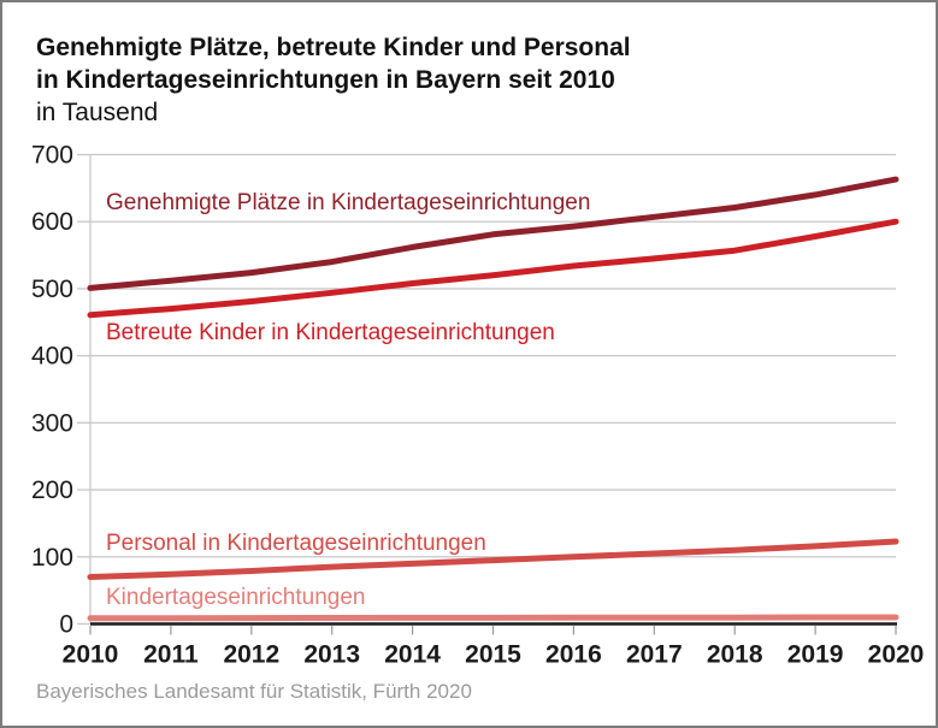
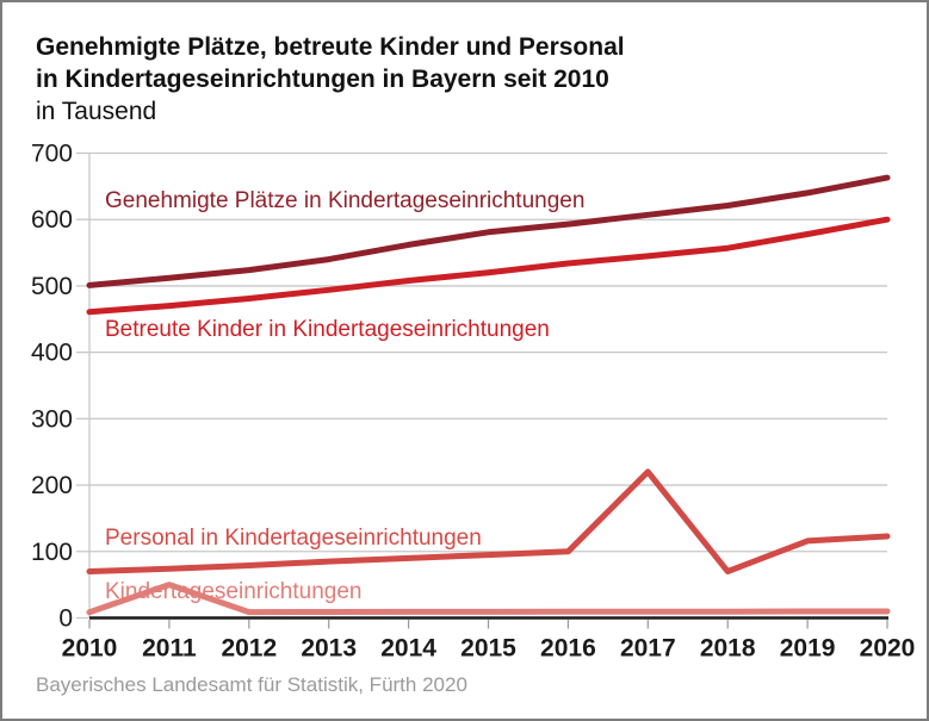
Kindertageseinrichtungen/2011: 10 -> 50
Personal in Kindertageseinrichtungen/2017: 100 -> 220
Personal in Kindertageseinrichtungen/2018: 110 -> 70
